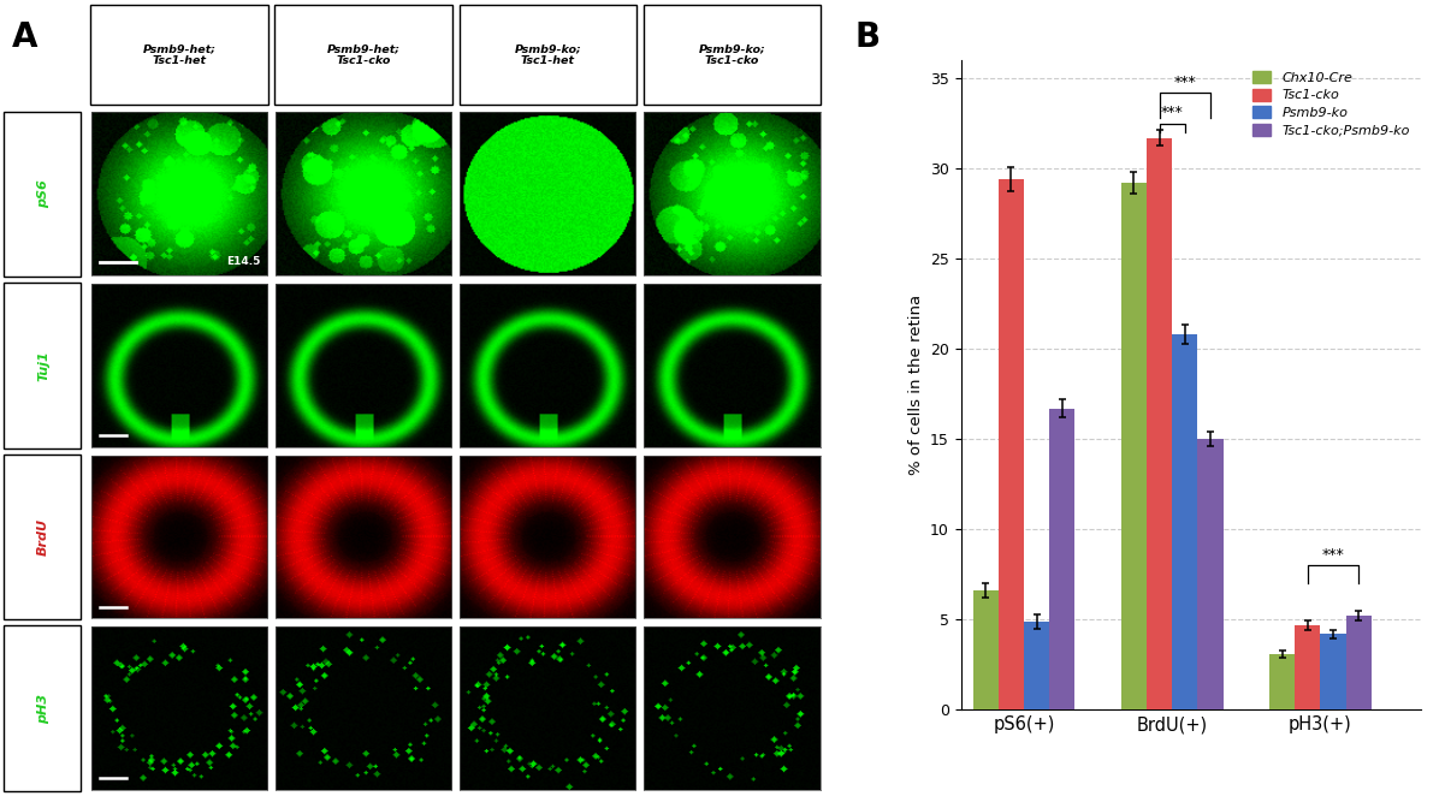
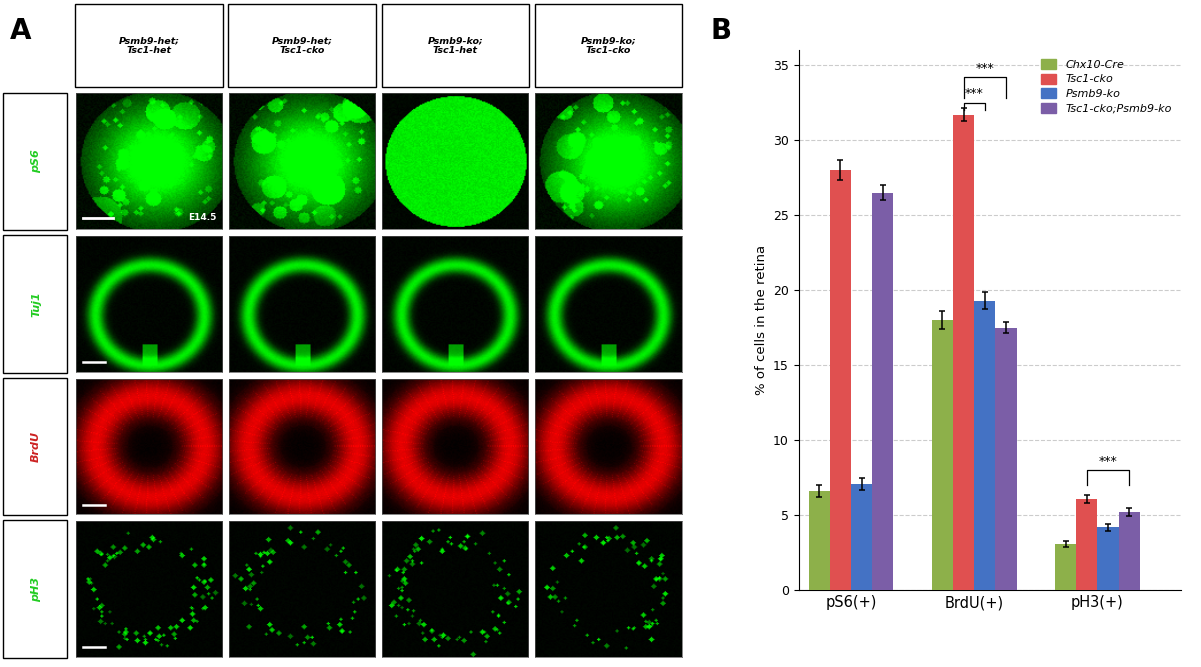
Tsc1-cko/pS6(+): 29.4 -> 28.0
Psmb9-ko/pS6(+): 4.9 -> 7.1
Tsc1-cko;Psmb9-ko/pS6(+): 16.7 -> 26.5
Chx10-Cre/BrdU(+): 29.2 -> 18.0
Psmb9-ko/BrdU(+): 20.8 -> 19.3
Tsc1-cko;Psmb9-ko/BrdU(+): 15.0 -> 17.5
Tsc1-cko/pH3(+): 4.7 -> 6.1
